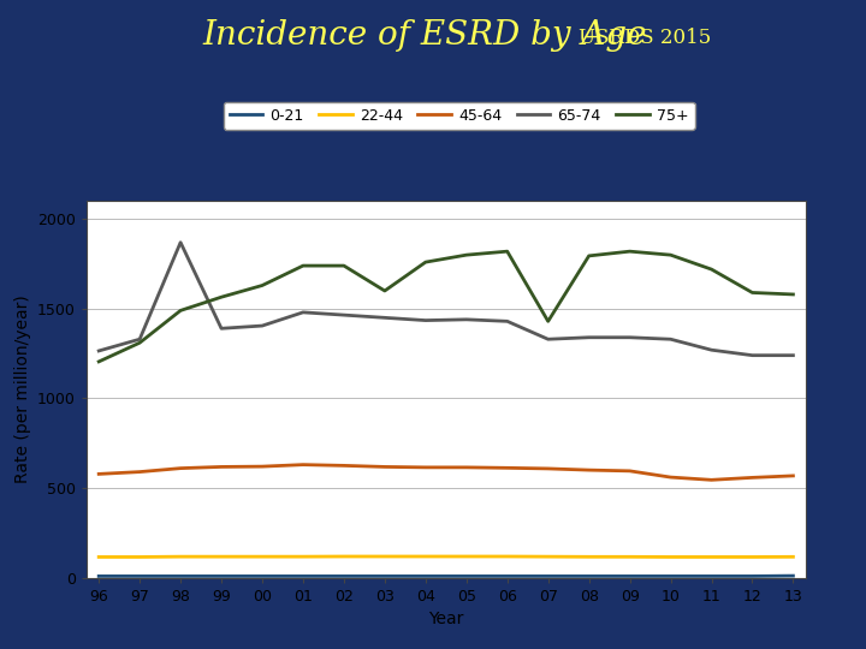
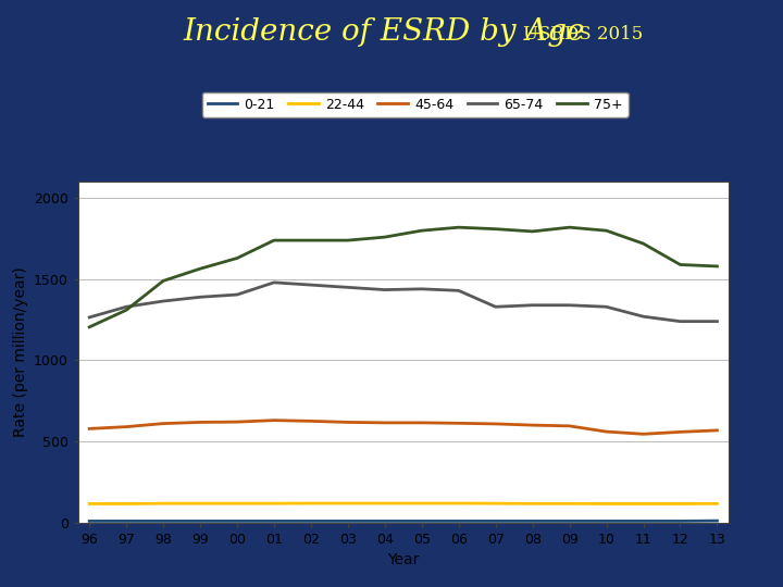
65-74/98: 1870 -> 1360
75+/03: 1600 -> 1740
75+/07: 1430 -> 1810
